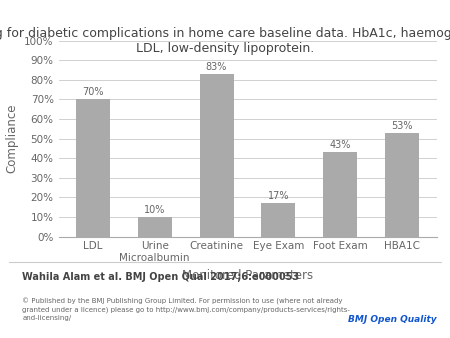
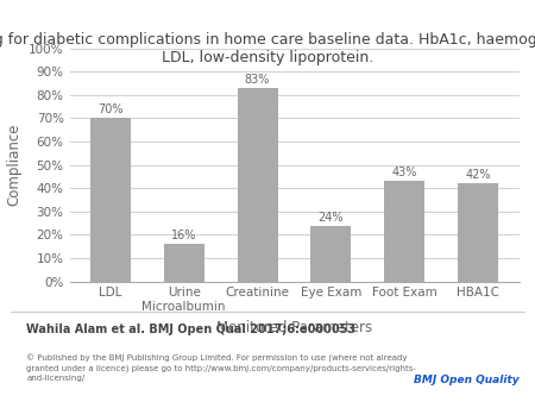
Urine Microalbumin: 10% -> 16%
Eye Exam: 17% -> 24%
HBA1C: 53% -> 42%
